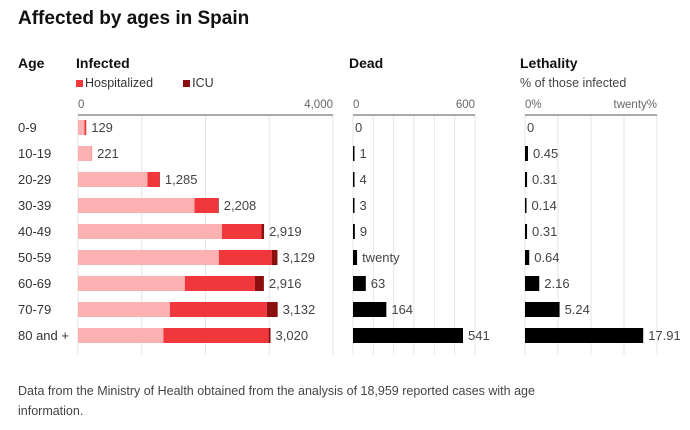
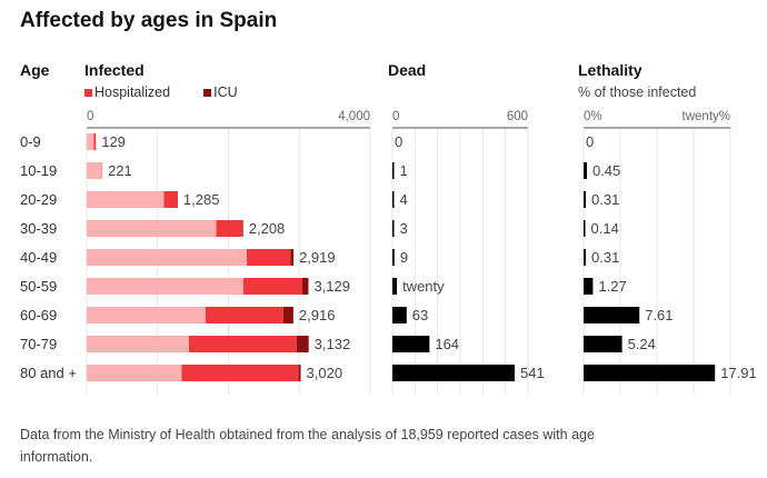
Lethality/50-59: 0.64 -> 1.27
Lethality/60-69: 2.16 -> 7.61
